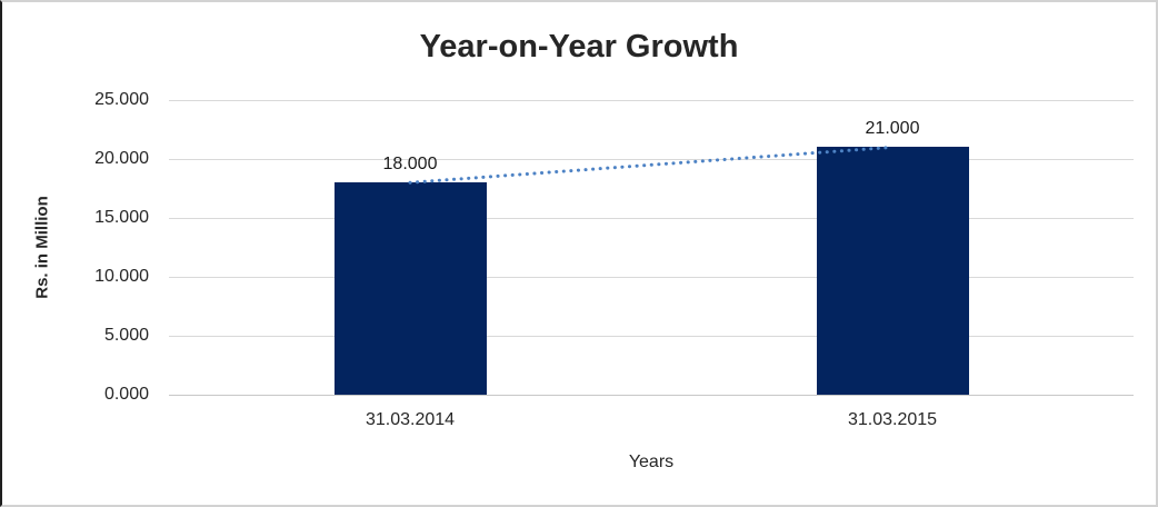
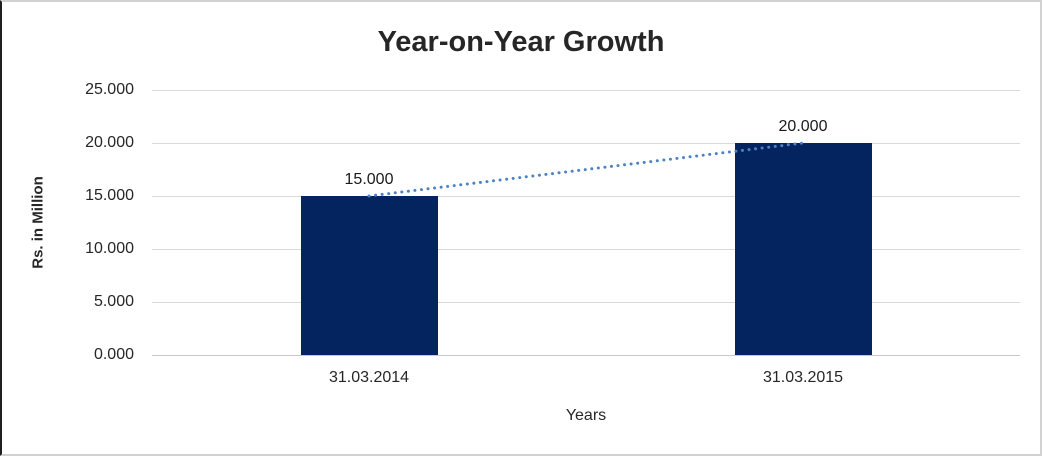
31.03.2014: 18.000 -> 15.000
31.03.2015: 21.000 -> 20.000
